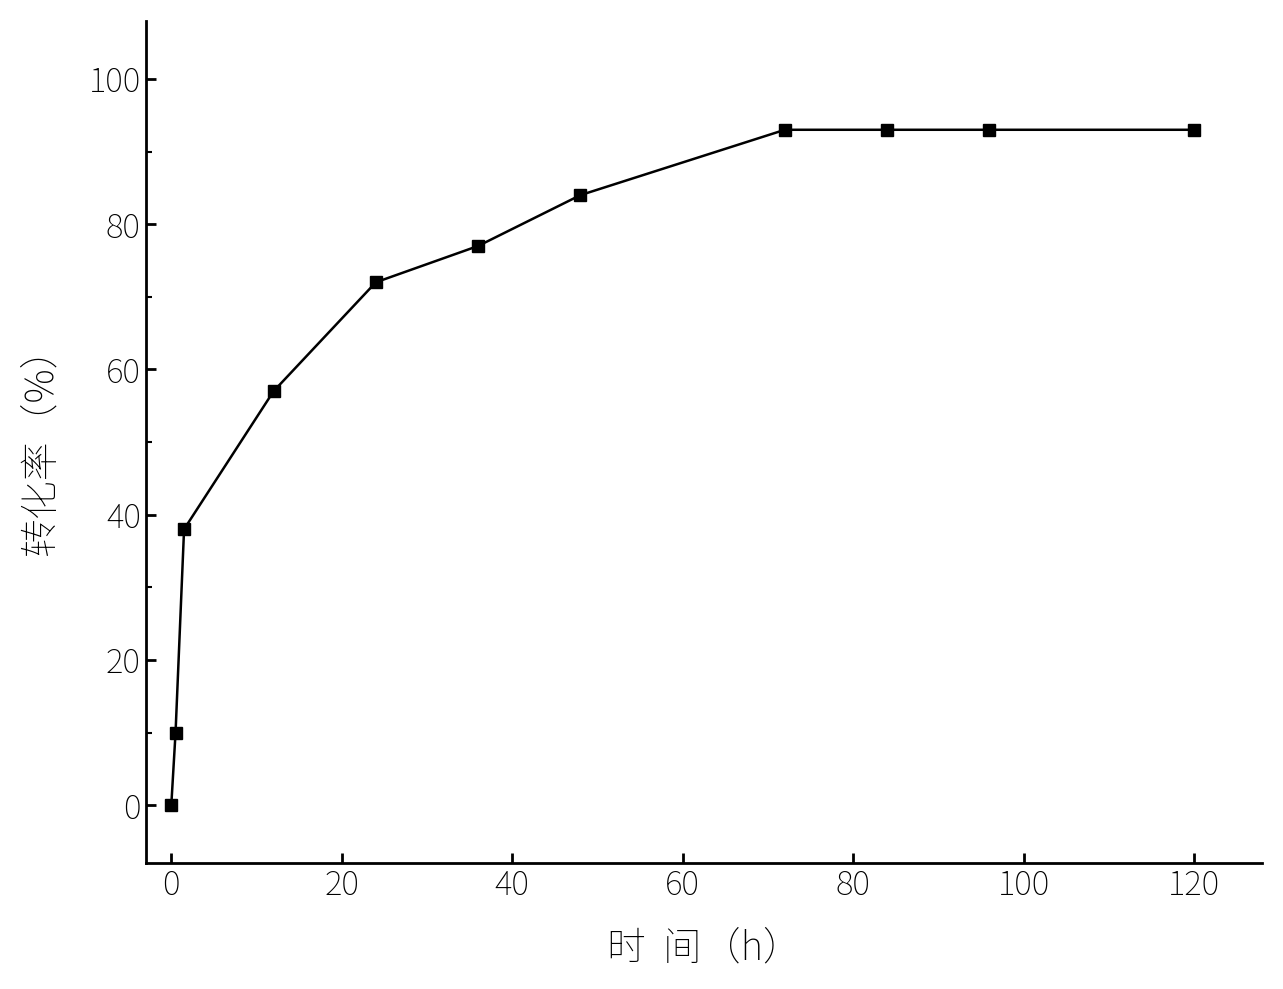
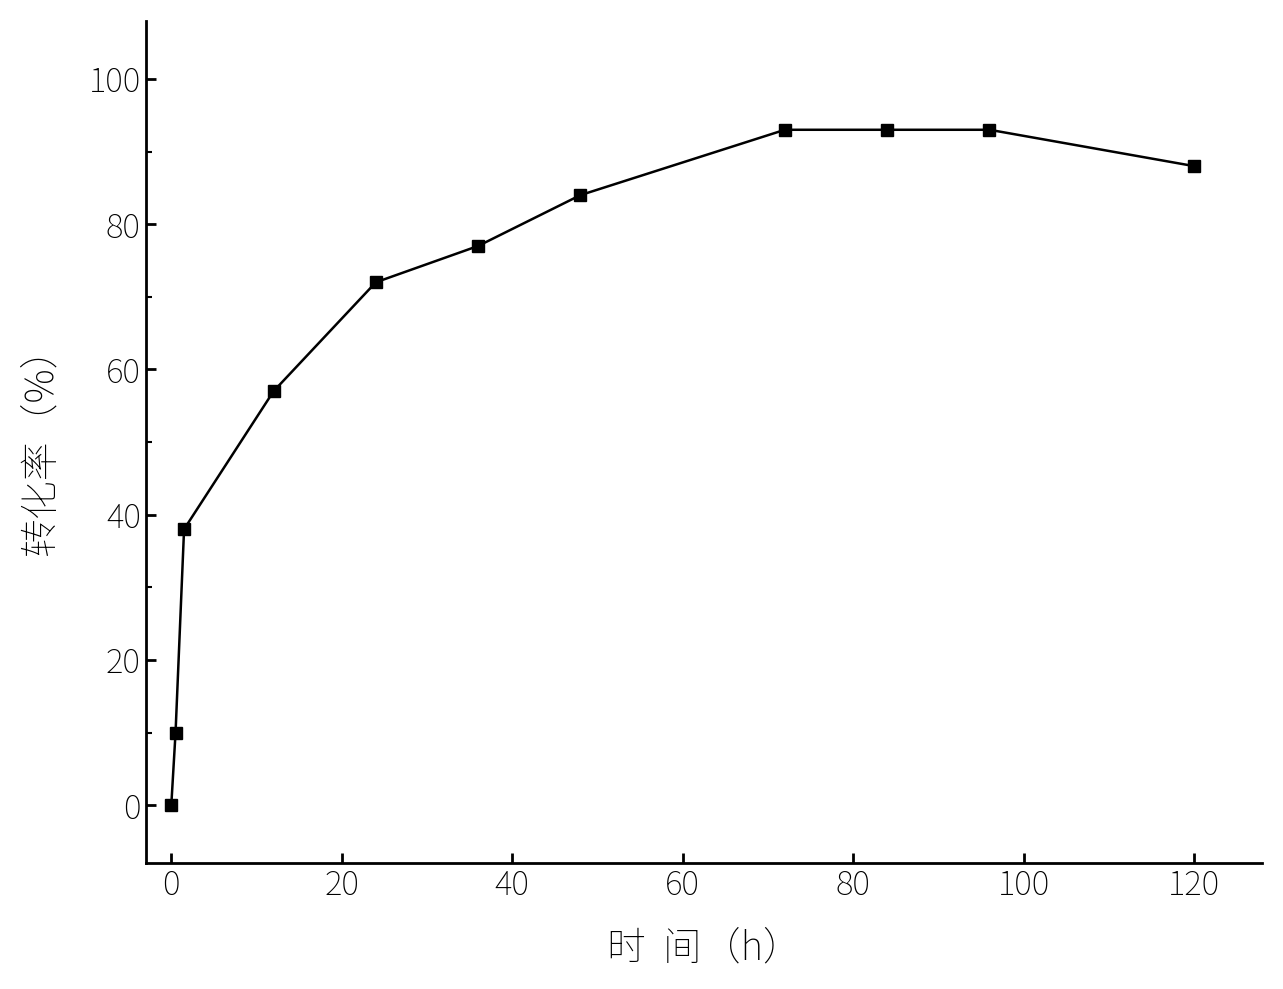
120: 93 -> 88
